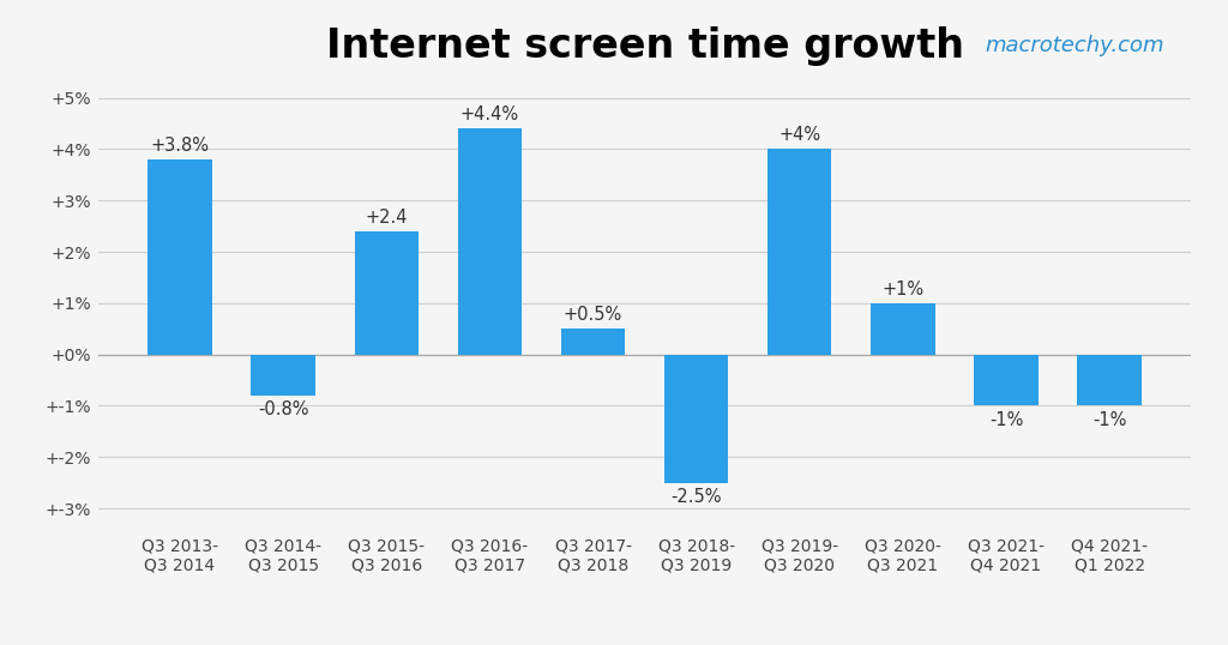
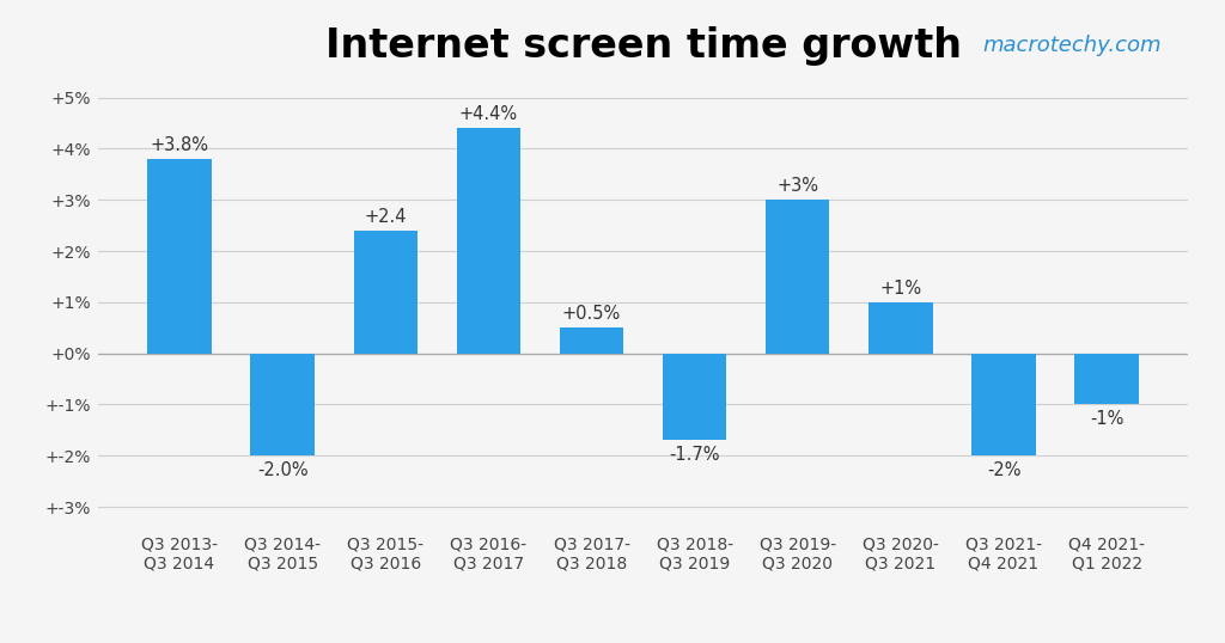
Q3 2014- Q3 2015: -1% -> -2%
Q3 2018- Q3 2019: -2.5% -> -1.7%
Q3 2019- Q3 2020: +4% -> +3%
Q3 2021- Q4 2021: -1% -> -2%
